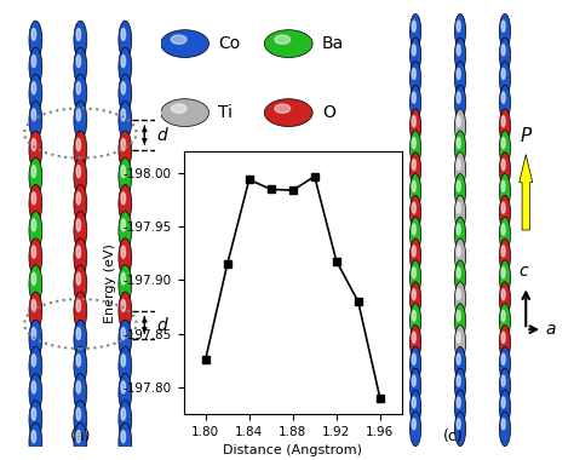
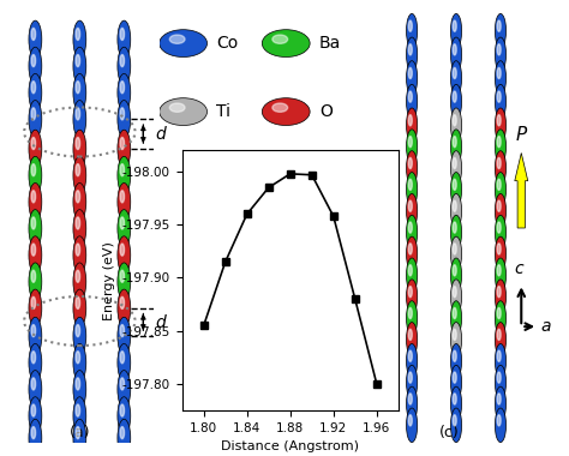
1.80: -197.826 -> -197.855
1.84: -197.994 -> -197.960
1.88: -197.984 -> -197.998
1.92: -197.918 -> -197.958
1.96: -197.790 -> -197.800
